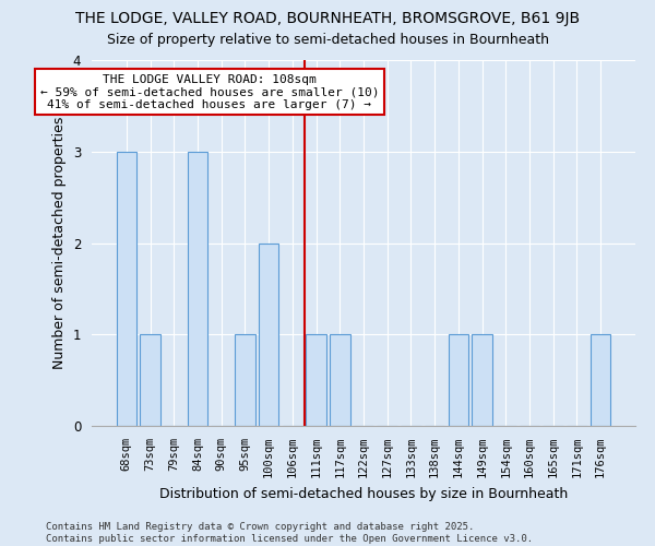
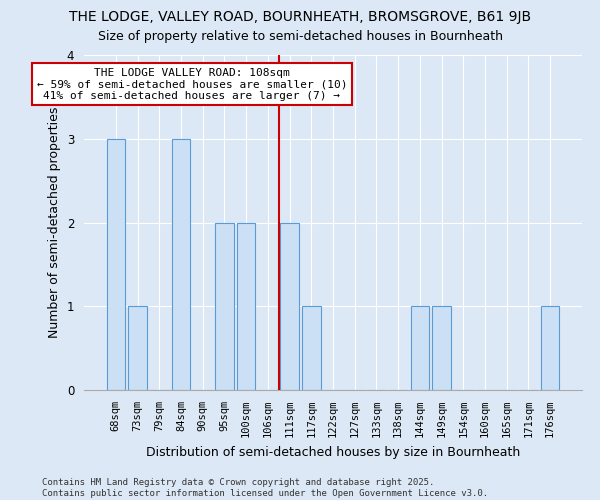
95sqm: 1 -> 2
111sqm: 1 -> 2
